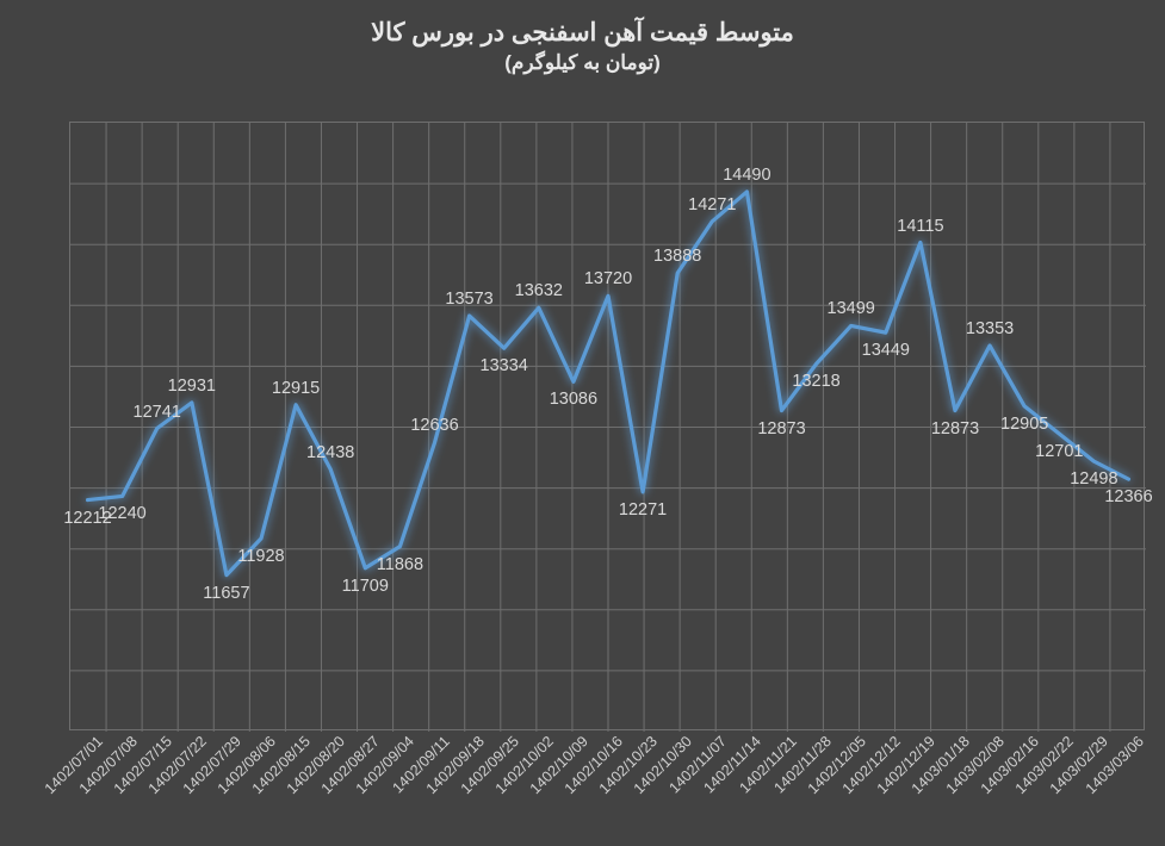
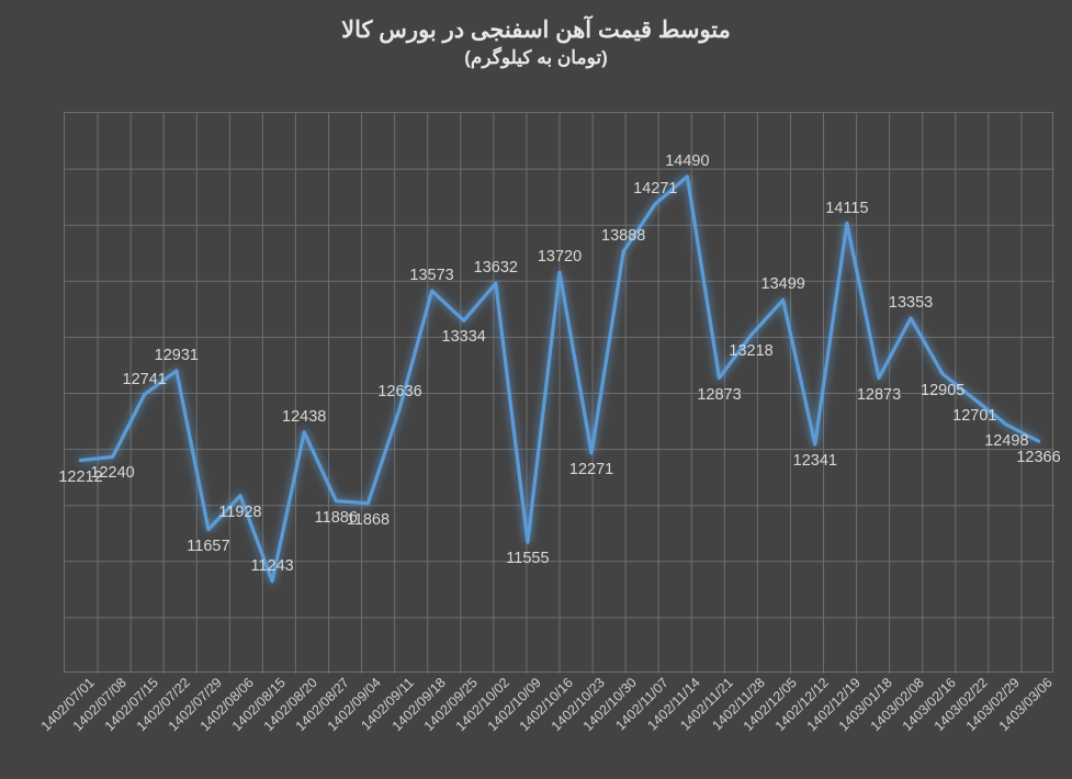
1402/08/15: 12915 -> 11243
1402/08/27: 11709 -> 11886
1402/10/09: 13086 -> 11555
1402/12/12: 13449 -> 12341
